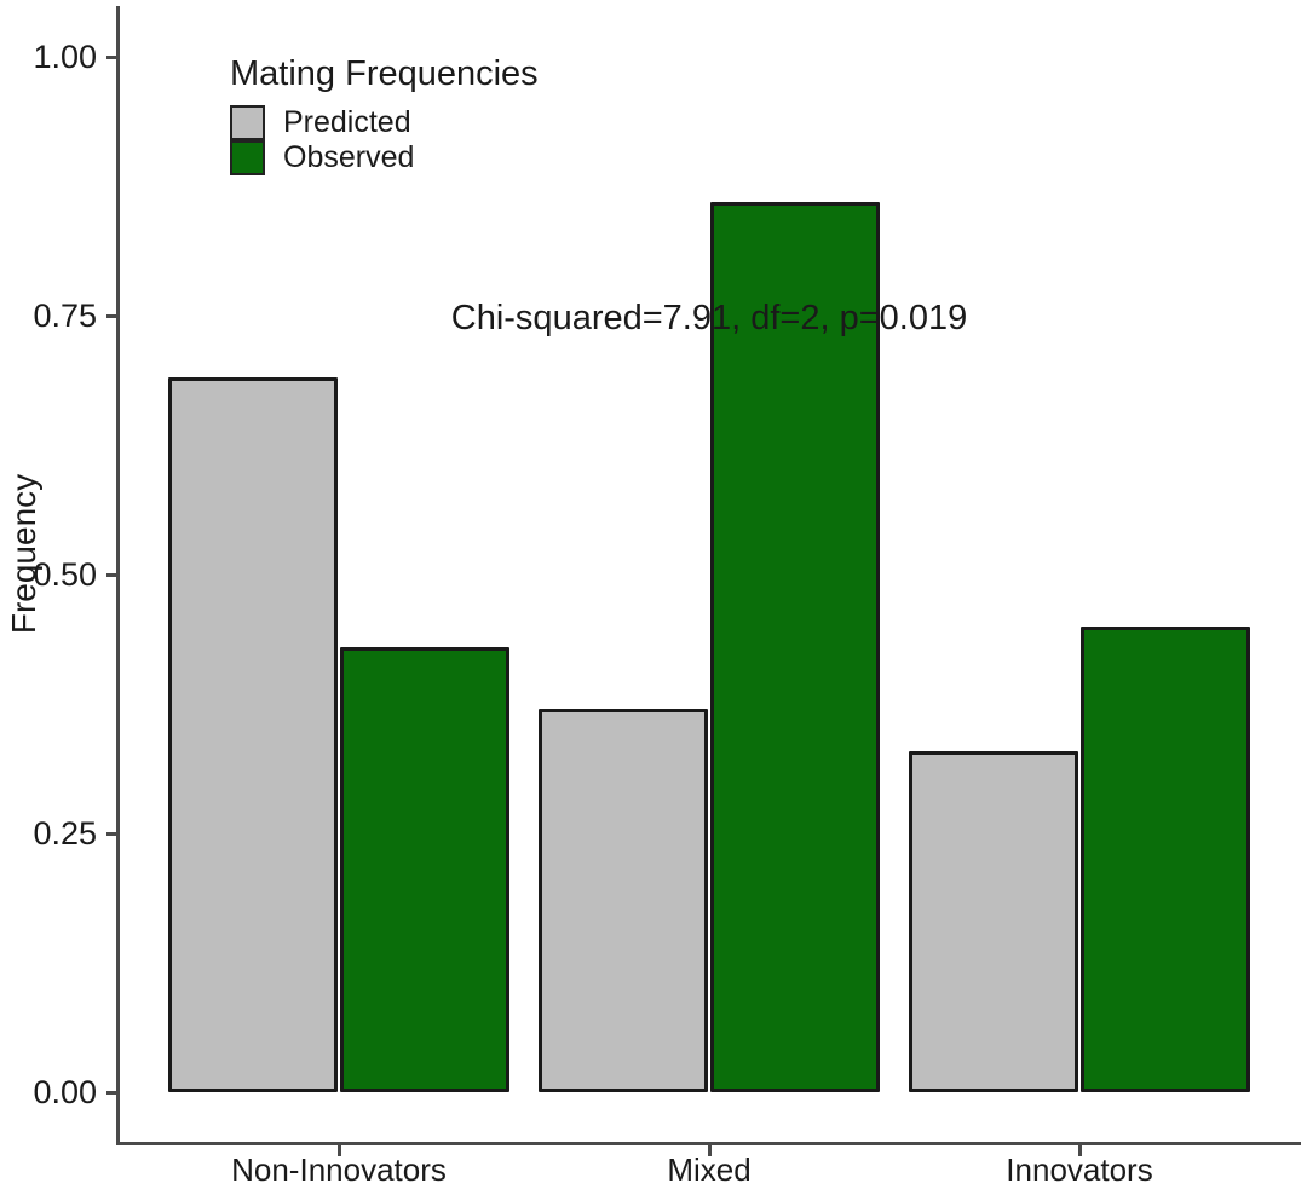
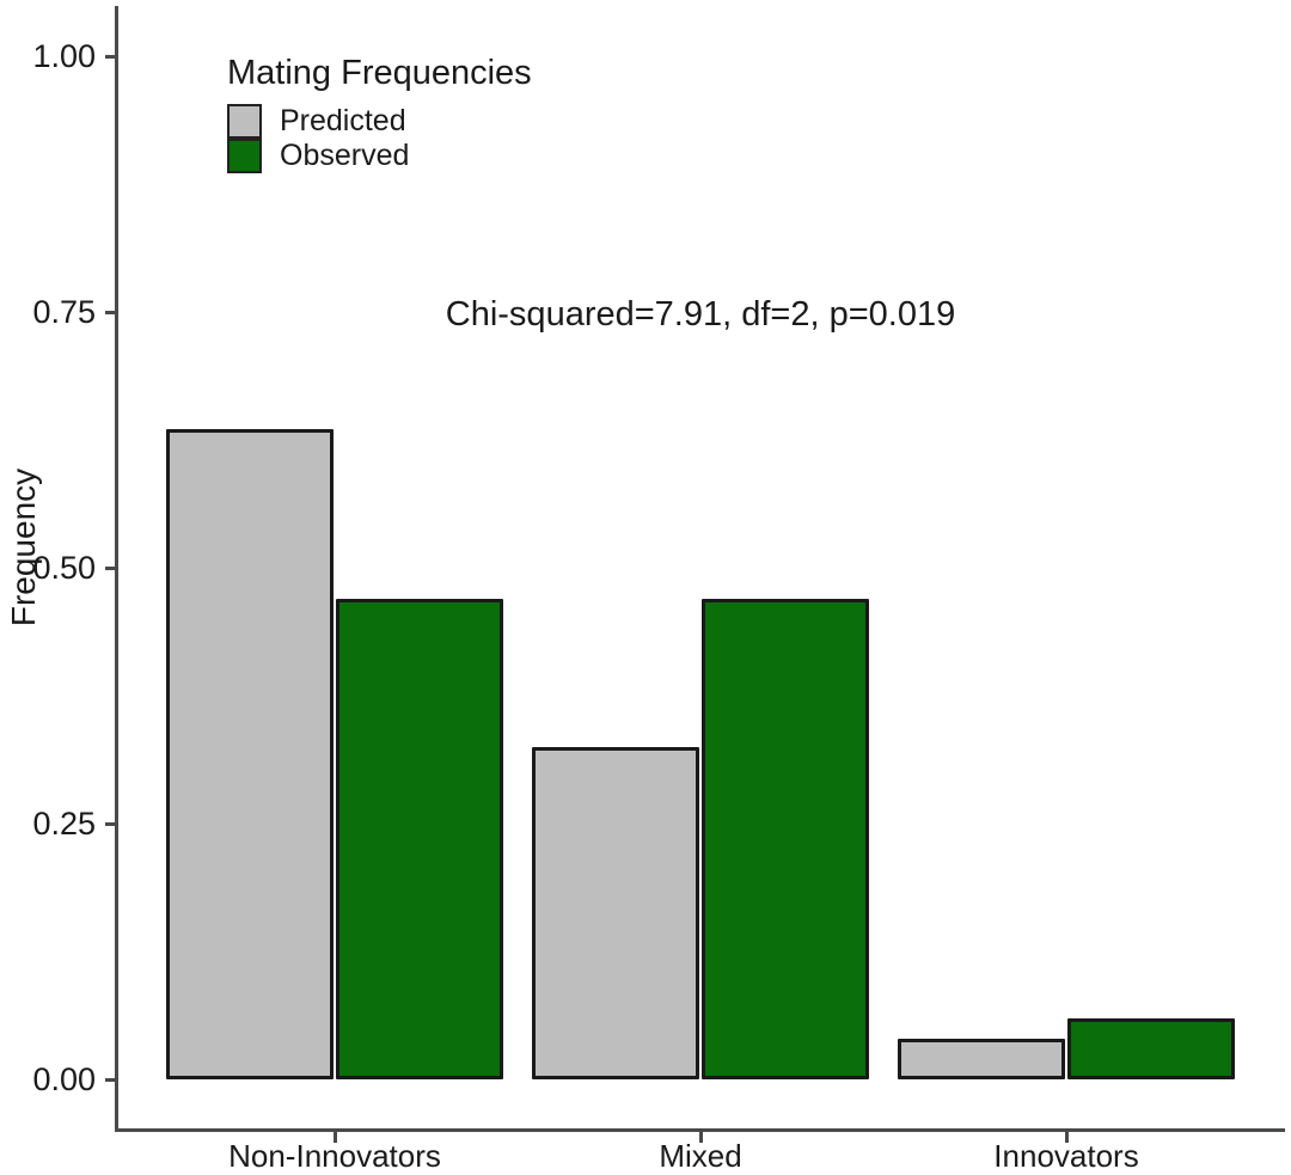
Predicted/Non-Innovators: 0.69 -> 0.64
Observed/Non-Innovators: 0.43 -> 0.47
Predicted/Mixed: 0.37 -> 0.33
Observed/Mixed: 0.86 -> 0.47
Predicted/Innovators: 0.33 -> 0.04
Observed/Innovators: 0.45 -> 0.06
